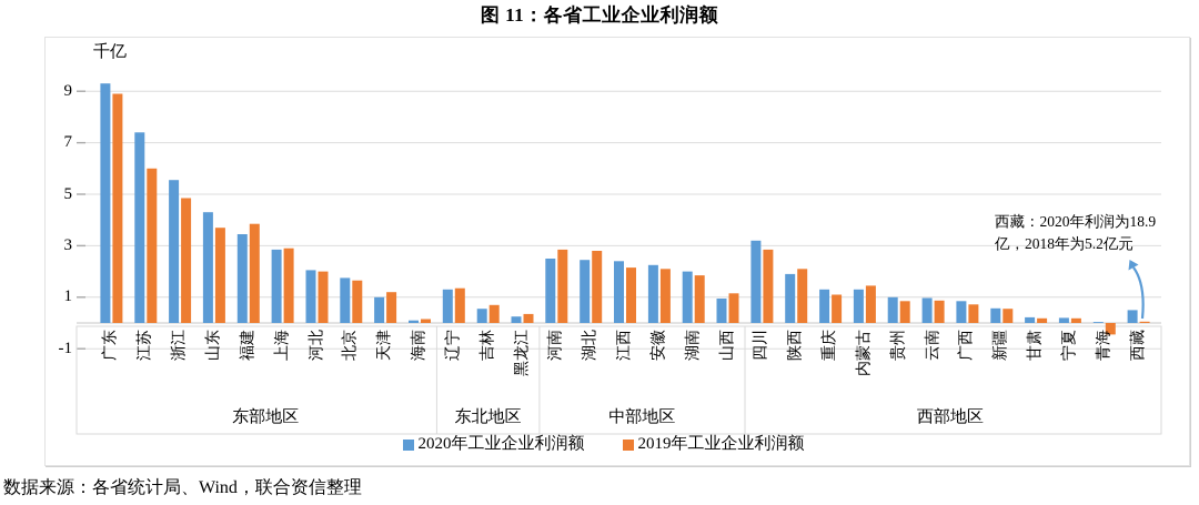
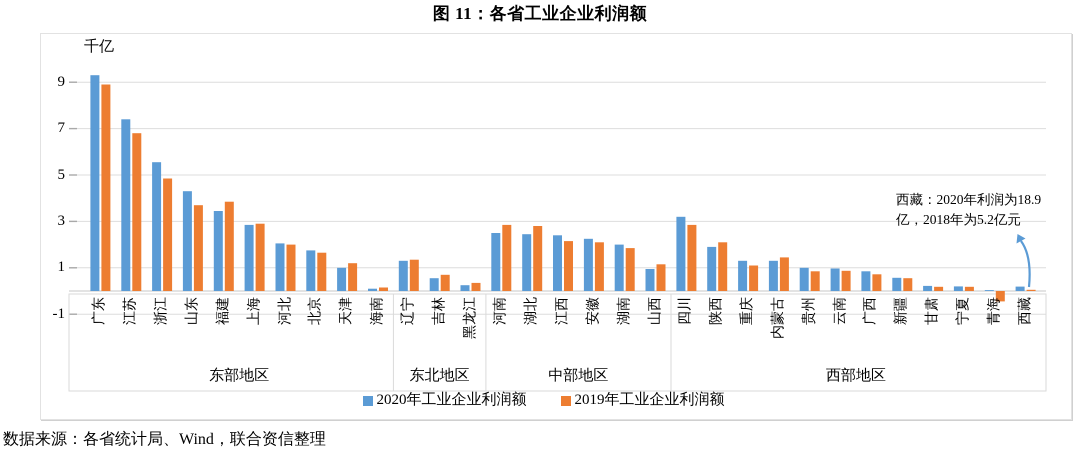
2019年工业企业利润额/江苏: 6.0 -> 6.8
2020年工业企业利润额/西藏: 0.5 -> 0.2
